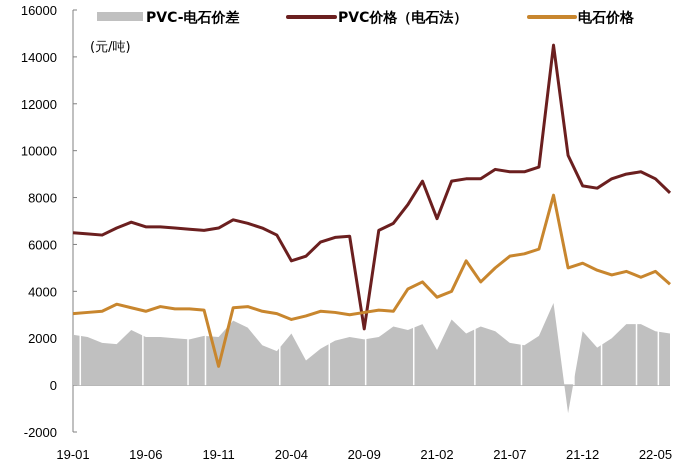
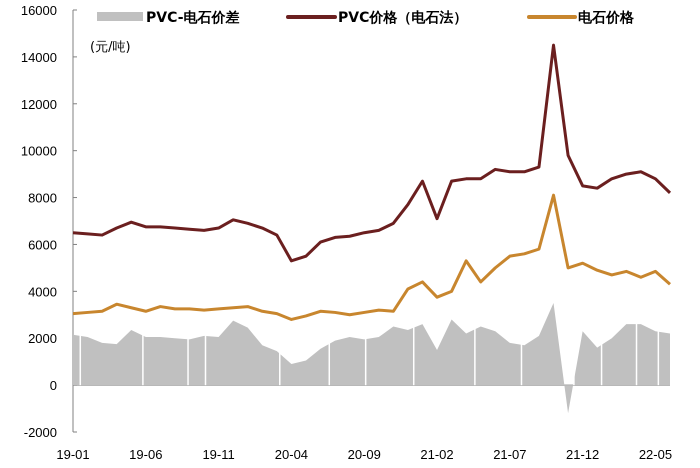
电石价格/19-11: 800 -> 3200
PVC-电石价差/20-04: 2200 -> 900
PVC价格（电石法）/20-09: 2400 -> 6500
